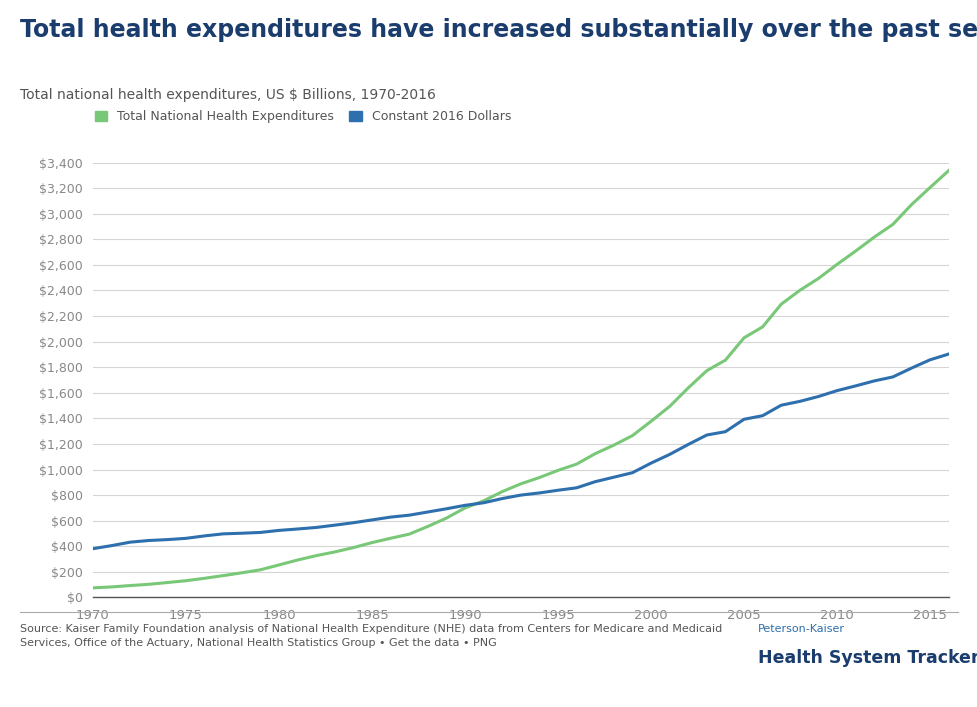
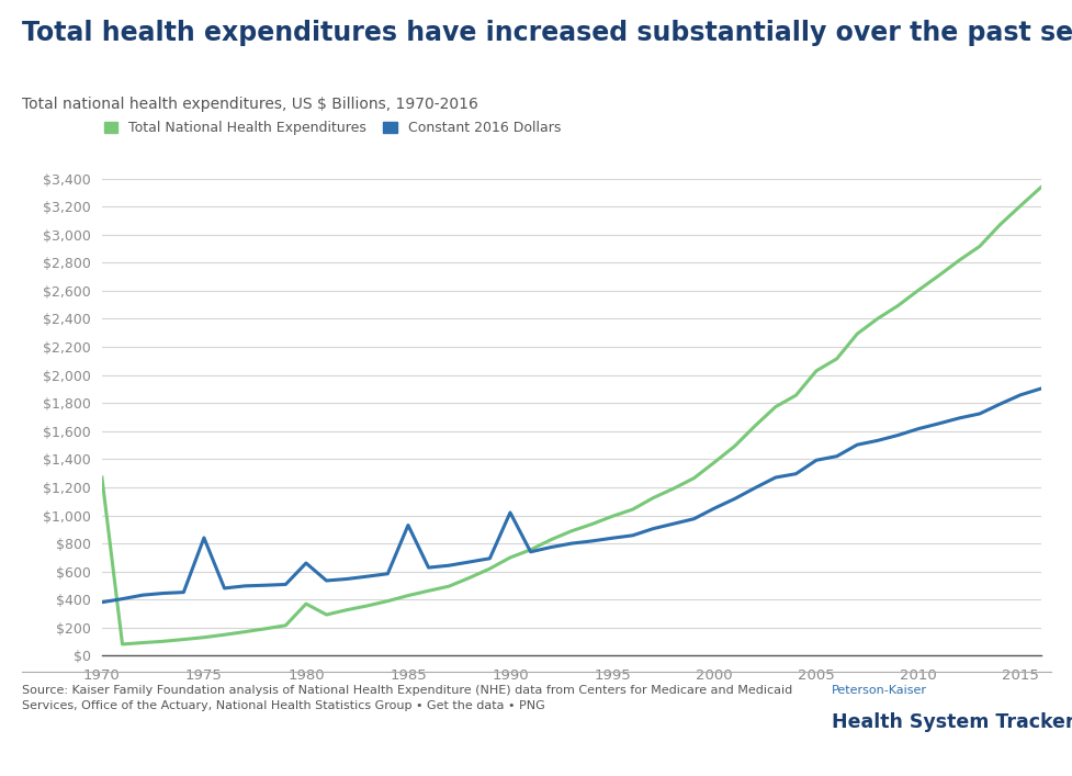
Total National Health Expenditures/1970: $70 -> $1,270
Constant 2016 Dollars/1975: $460 -> $840
Total National Health Expenditures/1980: $250 -> $370
Constant 2016 Dollars/1980: $520 -> $660
Constant 2016 Dollars/1985: $610 -> $930
Constant 2016 Dollars/1990: $720 -> $1,020
